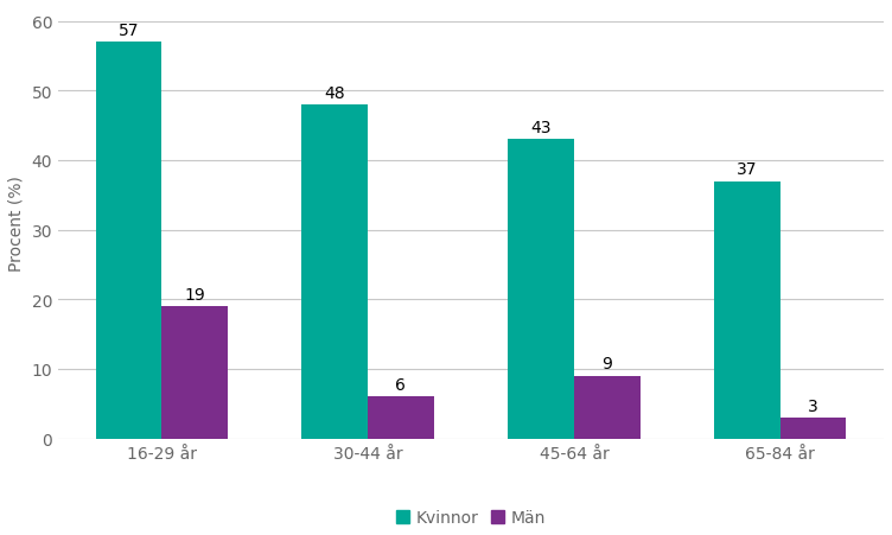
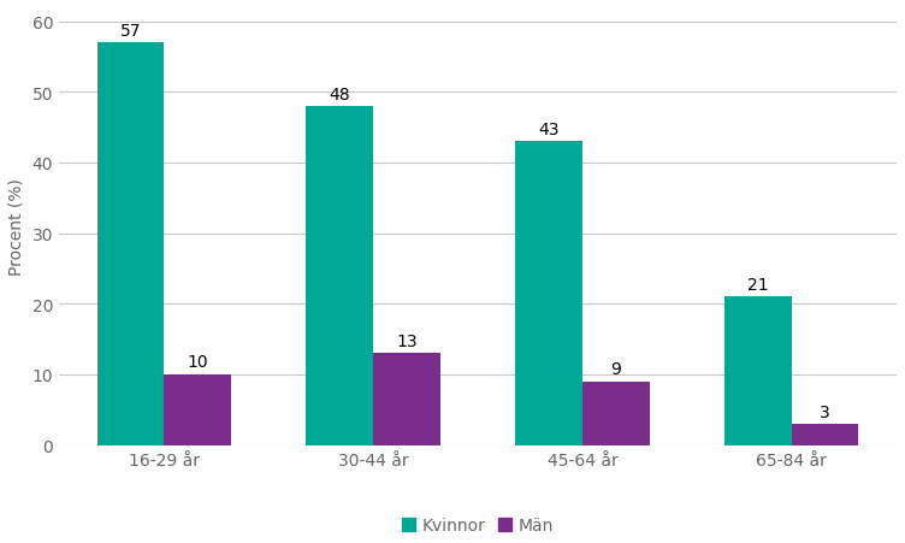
Män/16-29 år: 19 -> 10
Män/30-44 år: 6 -> 13
Kvinnor/65-84 år: 37 -> 21
